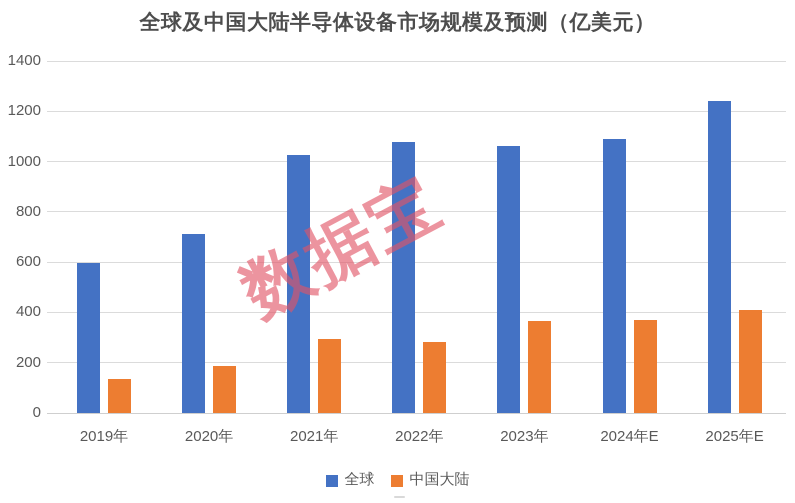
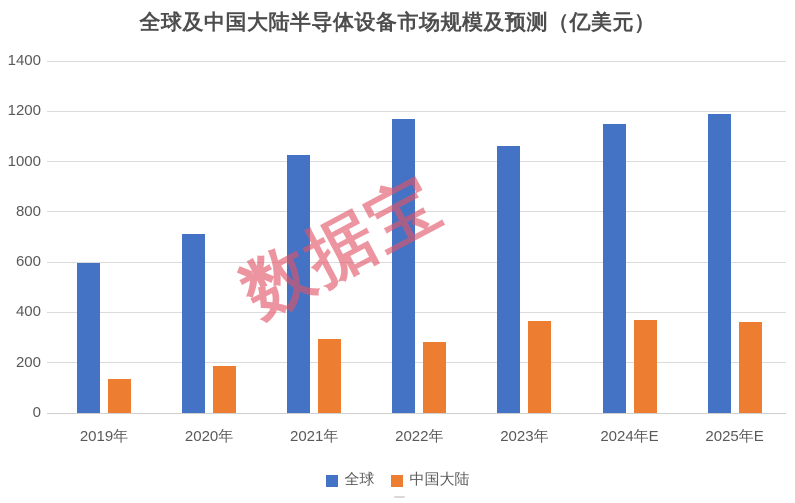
全球/2022年: 1080 -> 1170
全球/2024年E: 1090 -> 1150
全球/2025年E: 1240 -> 1190
中国大陆/2025年E: 410 -> 360
